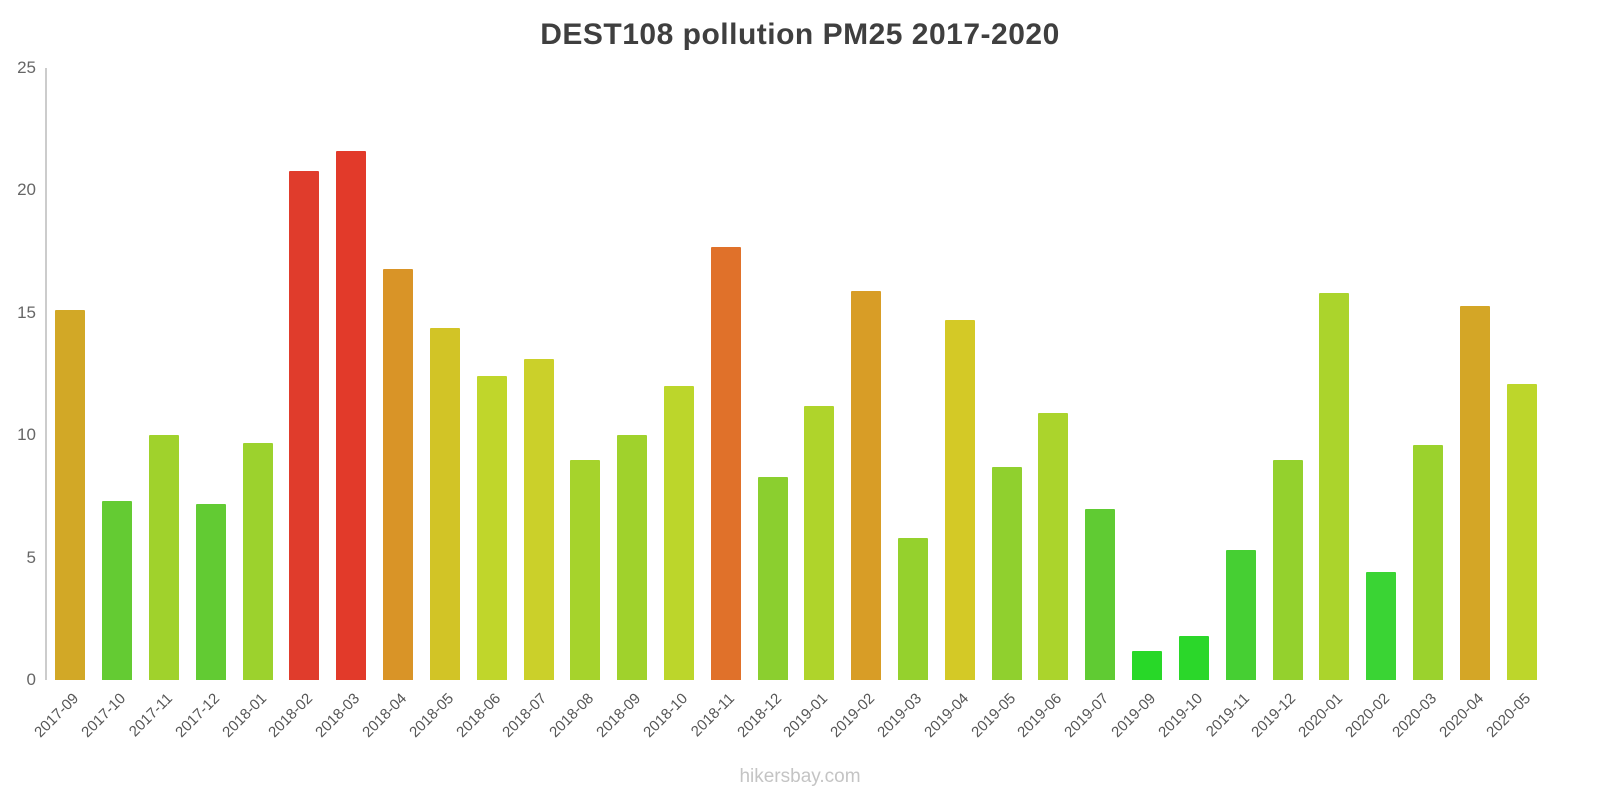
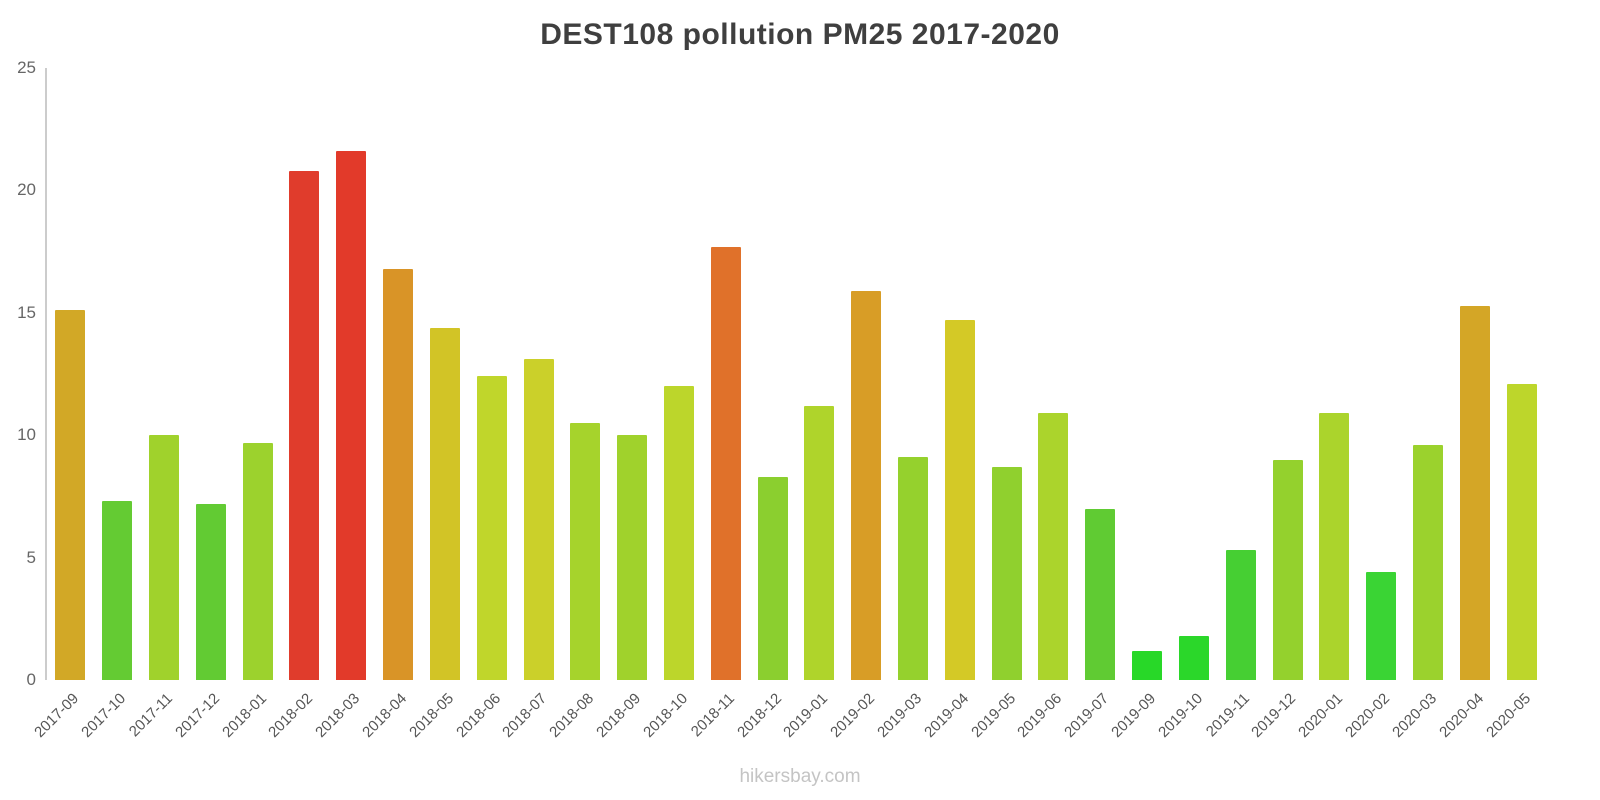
2018-08: 9.0 -> 10.5
2019-03: 5.8 -> 9.1
2020-01: 15.8 -> 10.9
